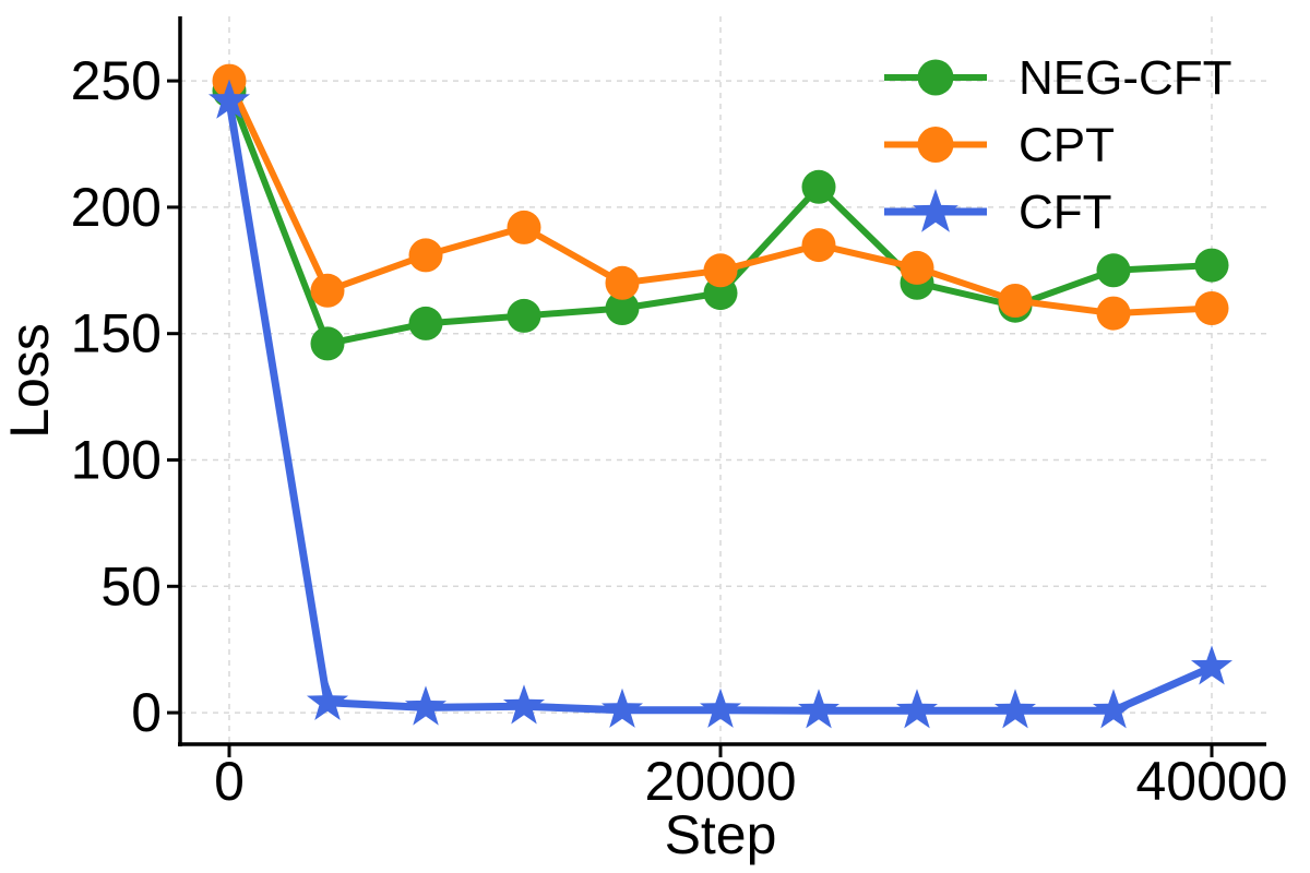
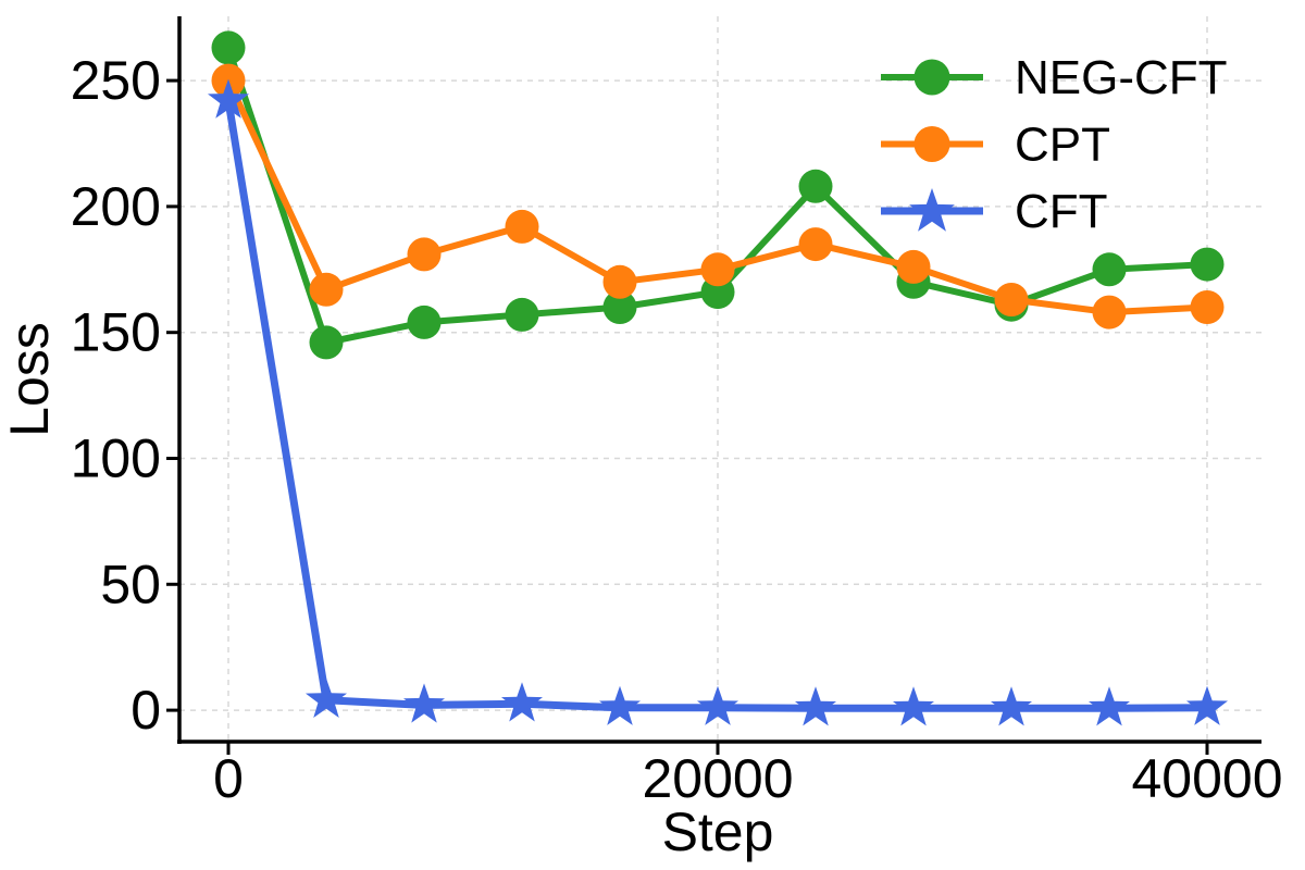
NEG-CFT/0: 246 -> 263
CFT/40000: 18 -> 1
